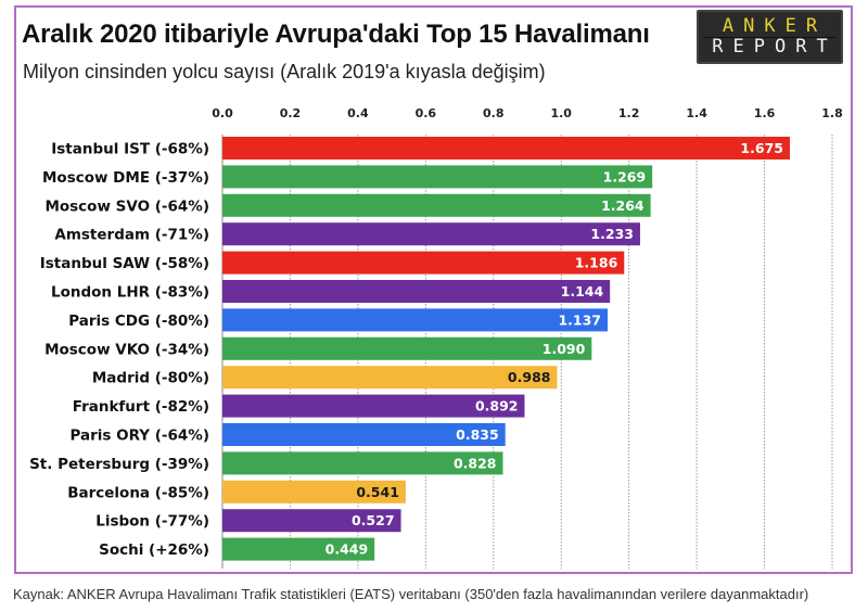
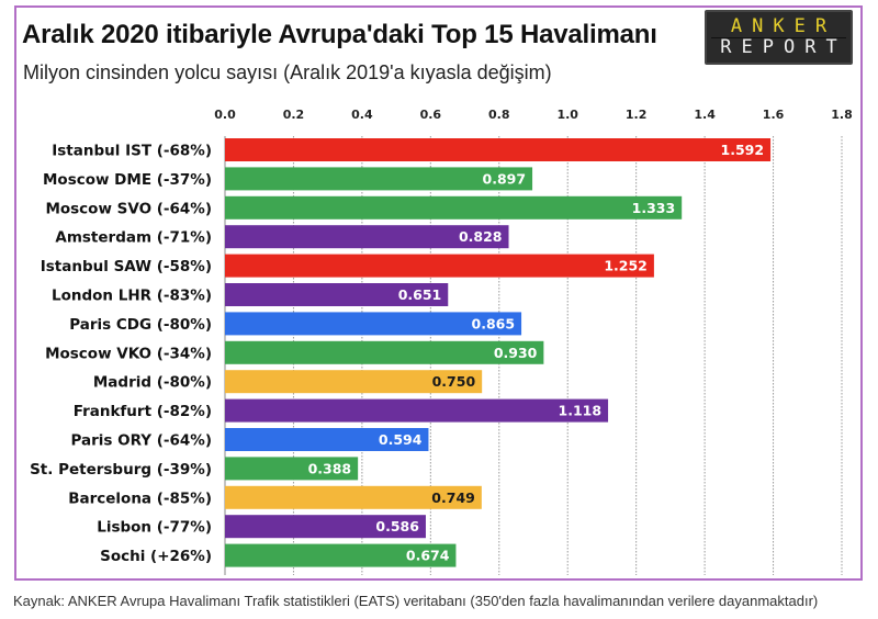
Istanbul IST (-68%): 1.675 -> 1.592
Moscow DME (-37%): 1.269 -> 0.897
Moscow SVO (-64%): 1.264 -> 1.333
Amsterdam (-71%): 1.233 -> 0.828
Istanbul SAW (-58%): 1.186 -> 1.252
London LHR (-83%): 1.144 -> 0.651
Paris CDG (-80%): 1.137 -> 0.865
Moscow VKO (-34%): 1.090 -> 0.930
Madrid (-80%): 0.988 -> 0.750
Frankfurt (-82%): 0.892 -> 1.118
Paris ORY (-64%): 0.835 -> 0.594
St. Petersburg (-39%): 0.828 -> 0.388
Barcelona (-85%): 0.541 -> 0.749
Lisbon (-77%): 0.527 -> 0.586
Sochi (+26%): 0.449 -> 0.674
